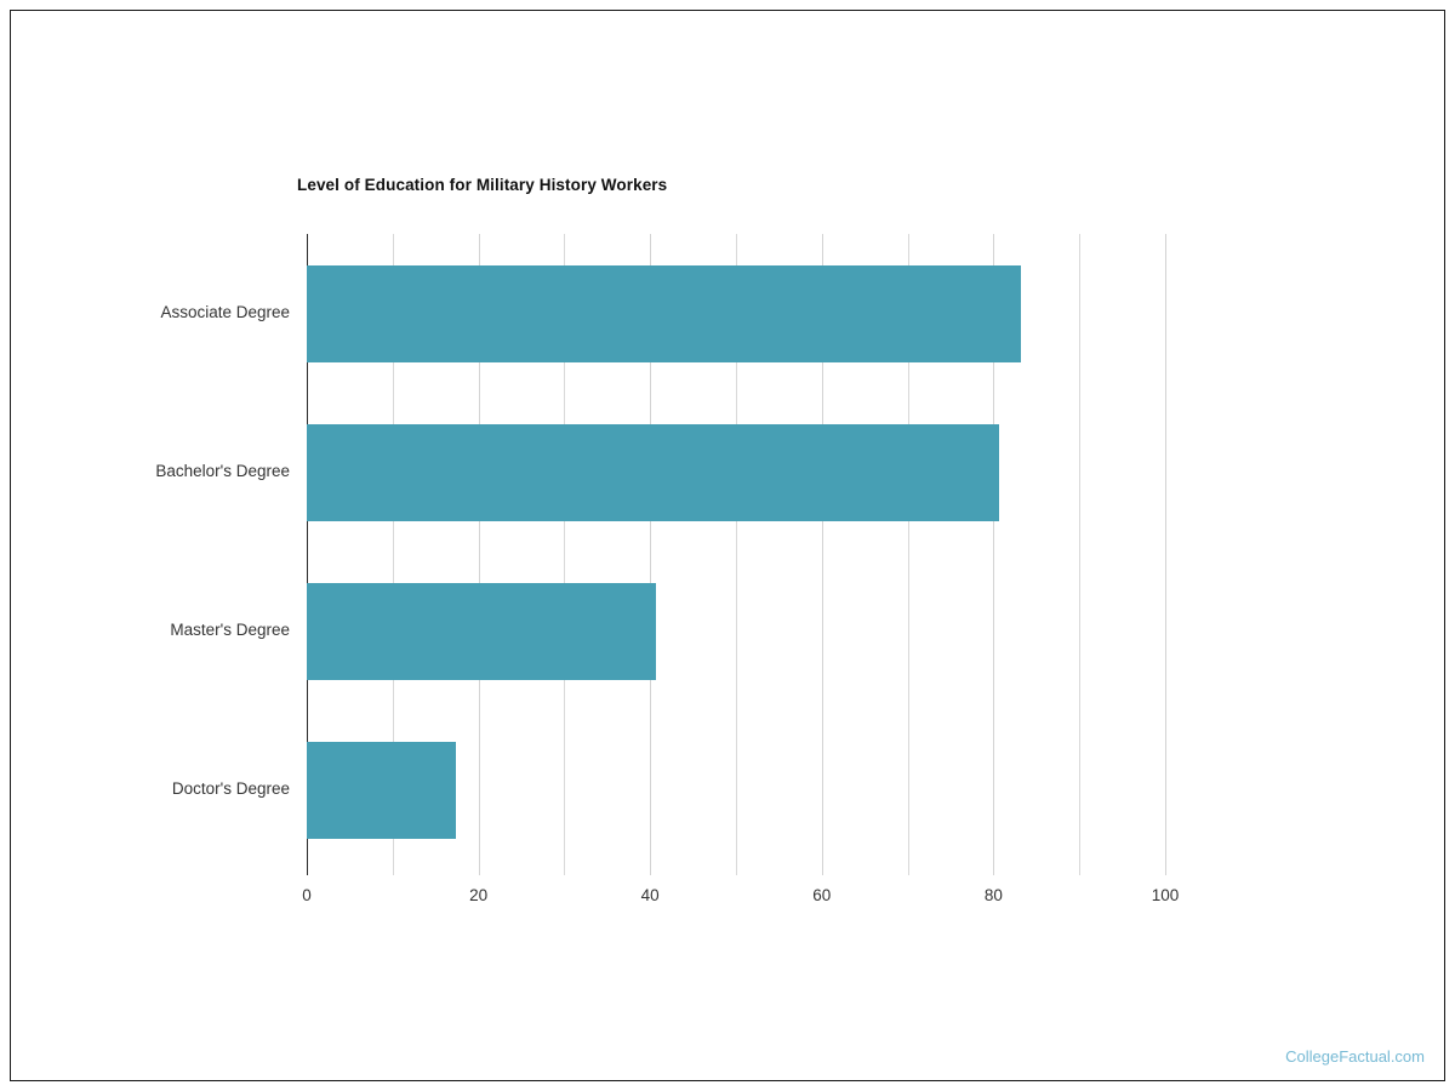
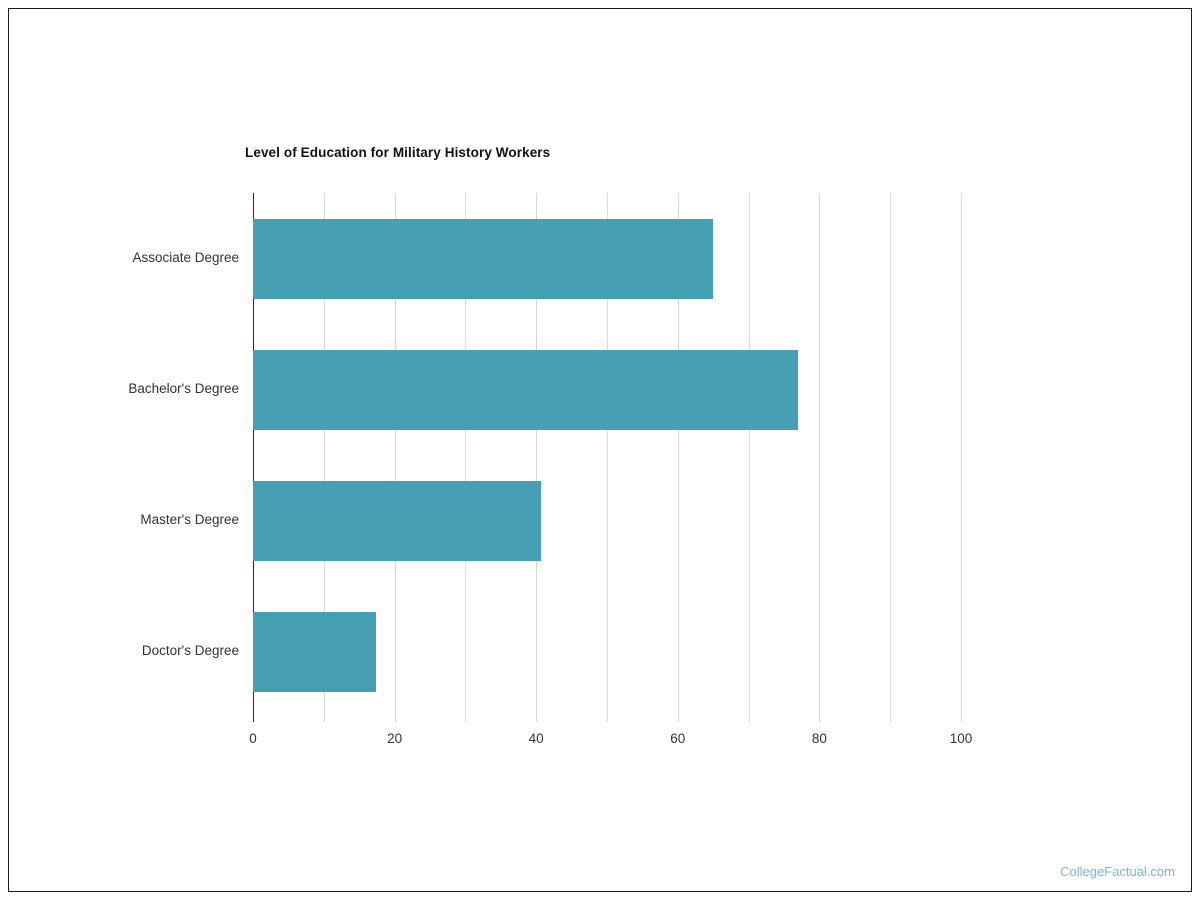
Associate Degree: 83 -> 65
Bachelor's Degree: 81 -> 77
